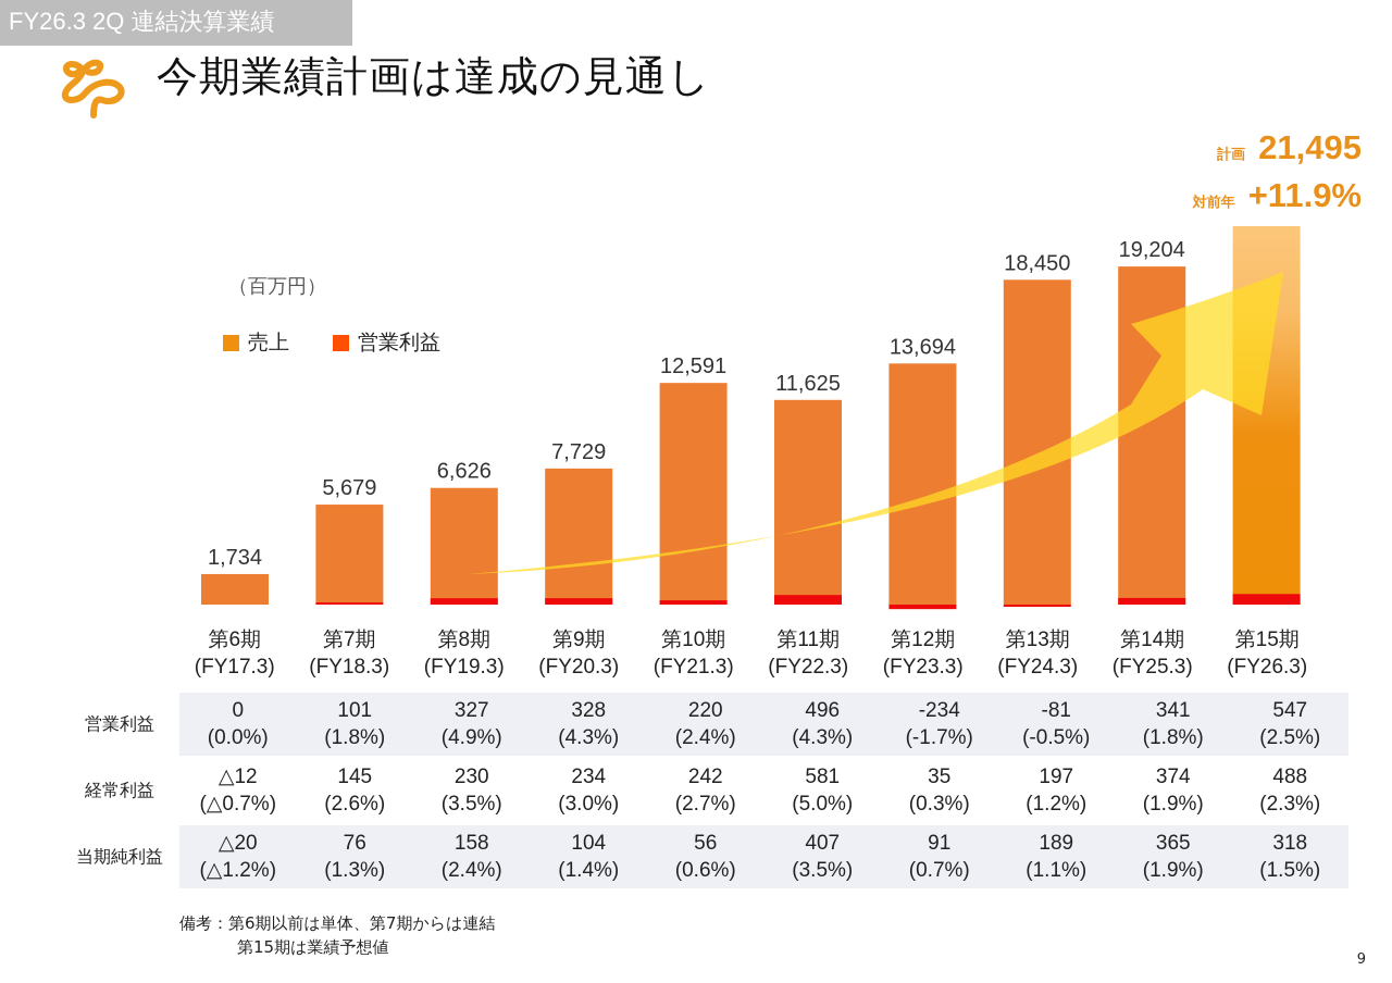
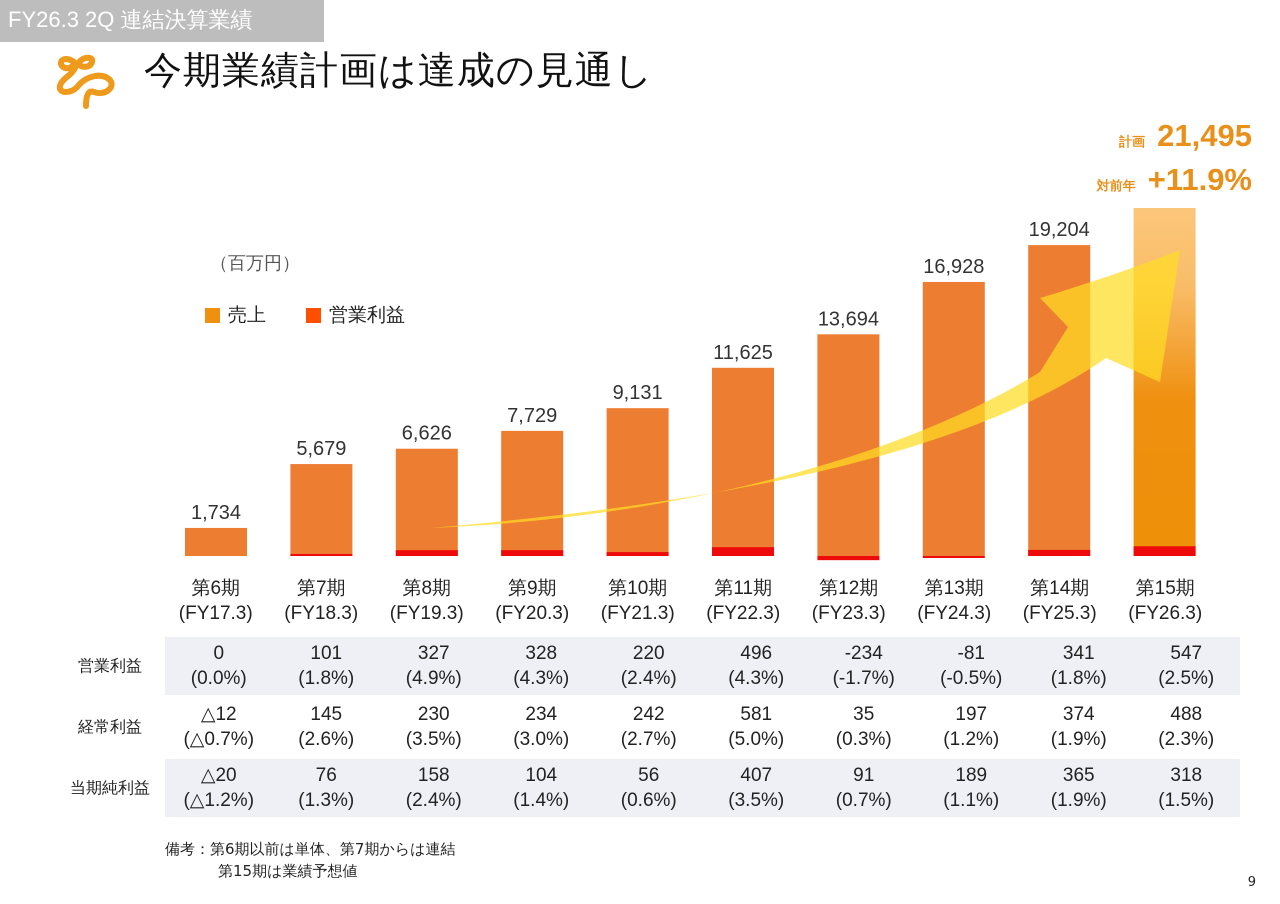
売上/第10期: 12,591 -> 9,131
売上/第13期: 18,450 -> 16,928
